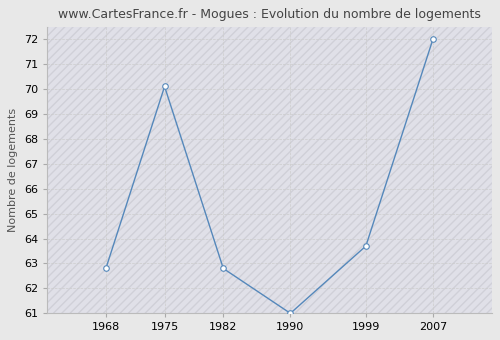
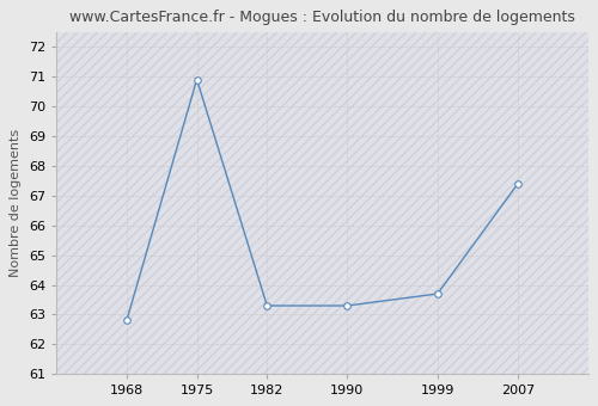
1975: 70.1 -> 70.9
1982: 62.8 -> 63.3
1990: 61.0 -> 63.3
2007: 72.0 -> 67.4
